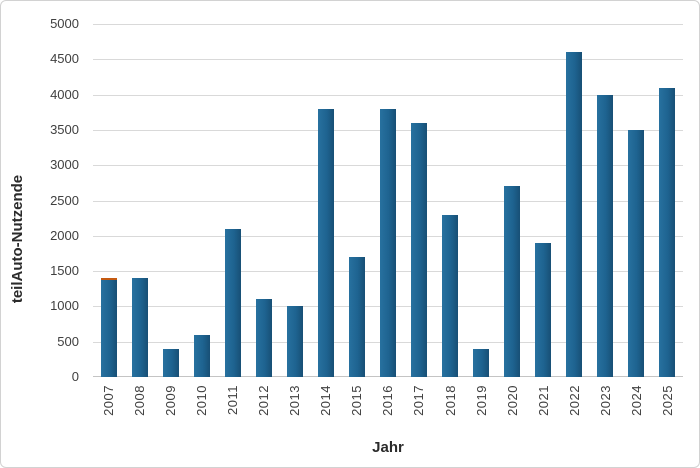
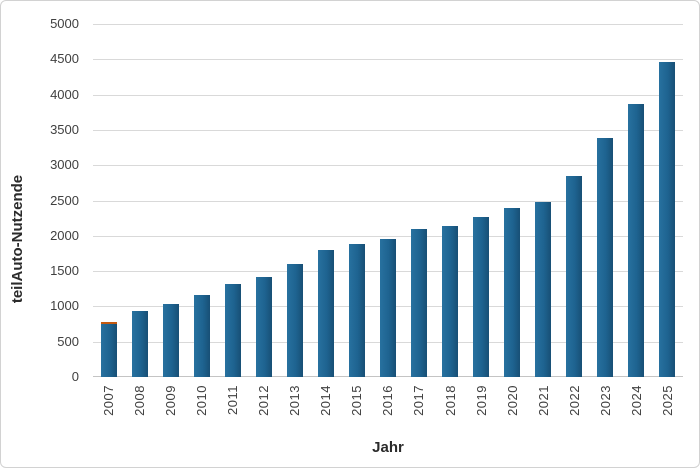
2007: 1400 -> 800
2008: 1400 -> 900
2009: 400 -> 1000
2010: 600 -> 1200
2011: 2100 -> 1300
2012: 1100 -> 1400
2013: 1000 -> 1600
2014: 3800 -> 1800
2015: 1700 -> 1900
2016: 3800 -> 2000
2017: 3600 -> 2100
2018: 2300 -> 2100
2019: 400 -> 2300
2020: 2700 -> 2400
2021: 1900 -> 2500
2022: 4600 -> 2800
2023: 4000 -> 3400
2024: 3500 -> 3900
2025: 4100 -> 4500
